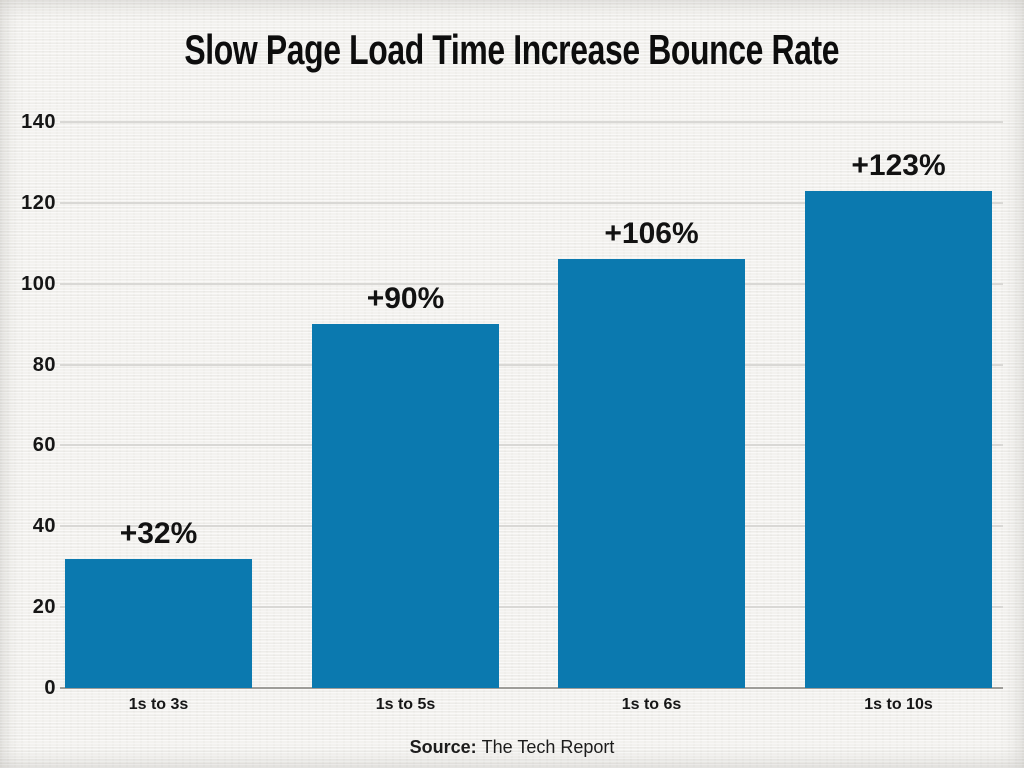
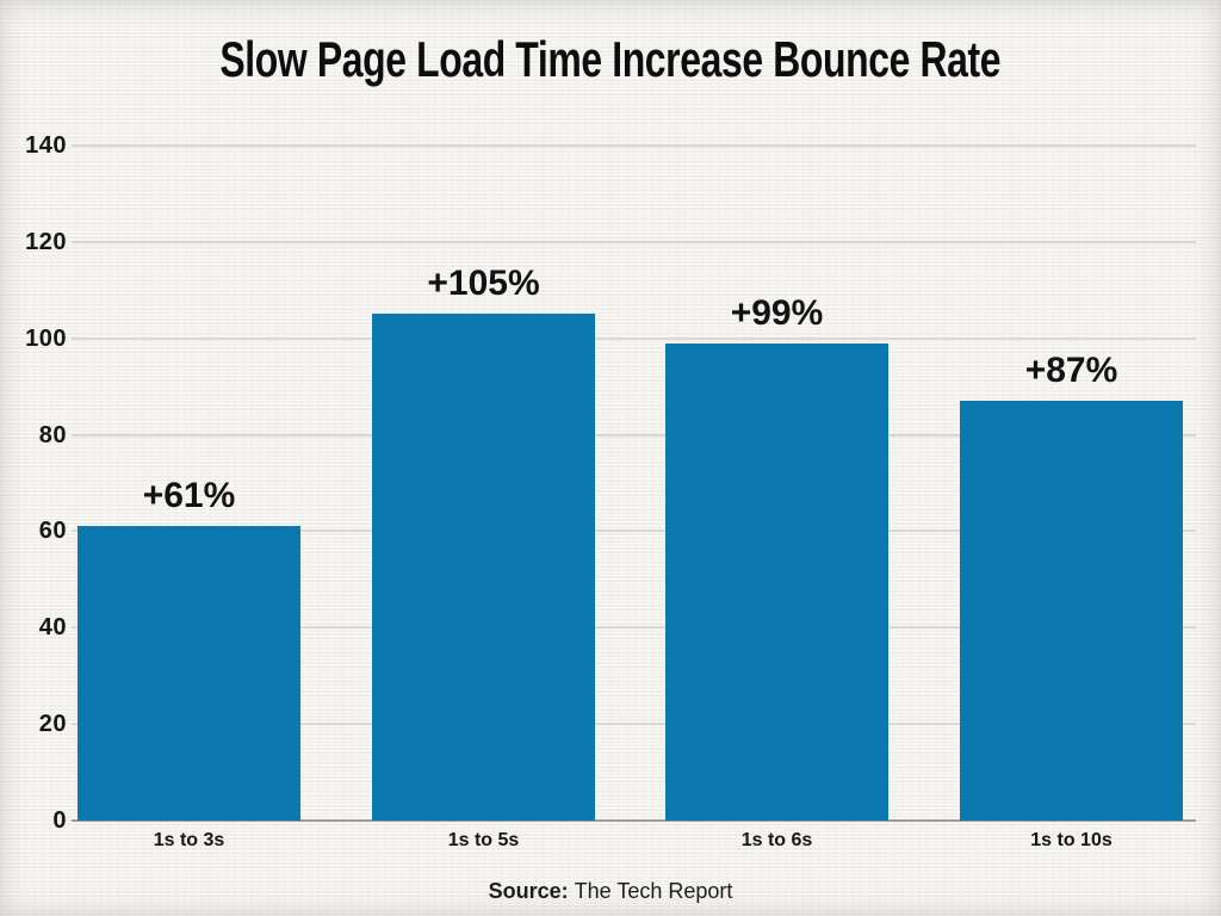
1s to 3s: +32% -> +61%
1s to 5s: +90% -> +105%
1s to 6s: +106% -> +99%
1s to 10s: +123% -> +87%
